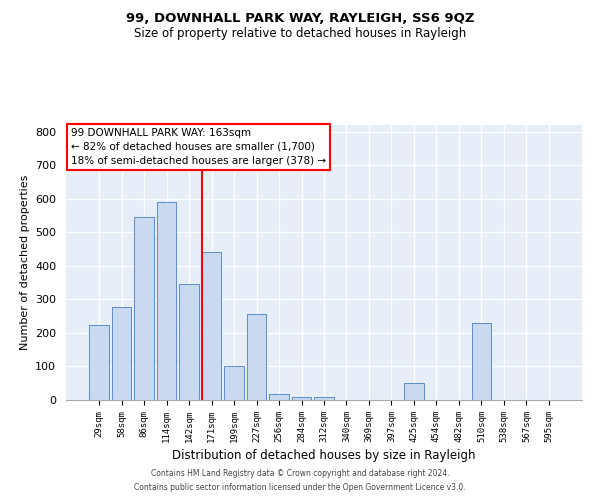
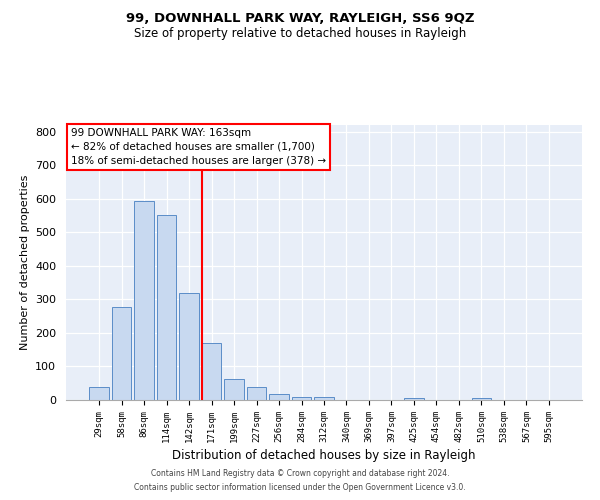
29sqm: 225 -> 38
86sqm: 545 -> 592
114sqm: 590 -> 553
142sqm: 345 -> 320
171sqm: 440 -> 170
199sqm: 100 -> 63
227sqm: 255 -> 38
425sqm: 50 -> 5
510sqm: 230 -> 5
